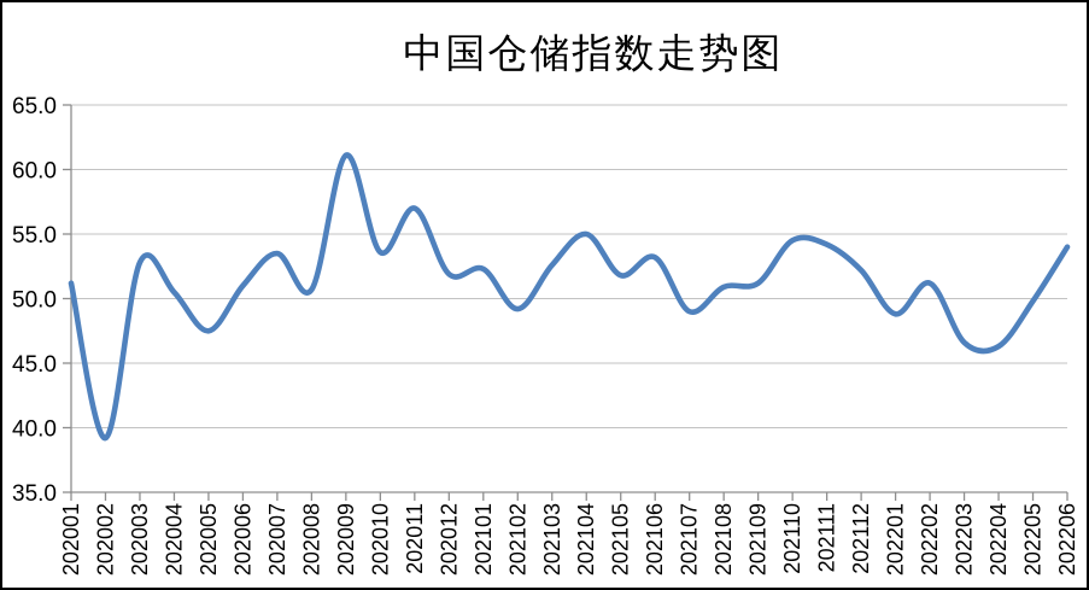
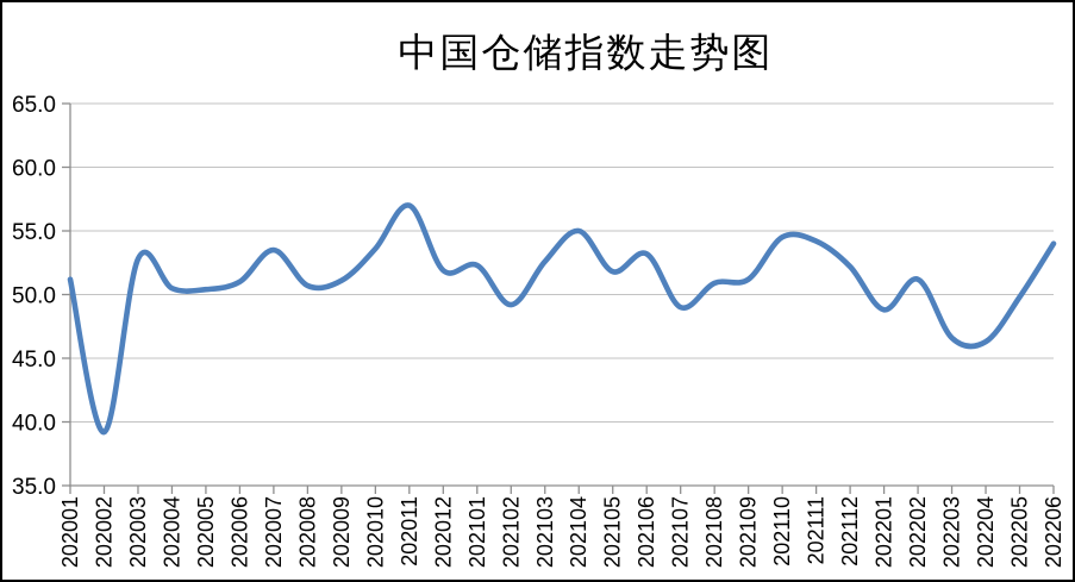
202005: 47.5 -> 50.4
202009: 61.1 -> 51.1
